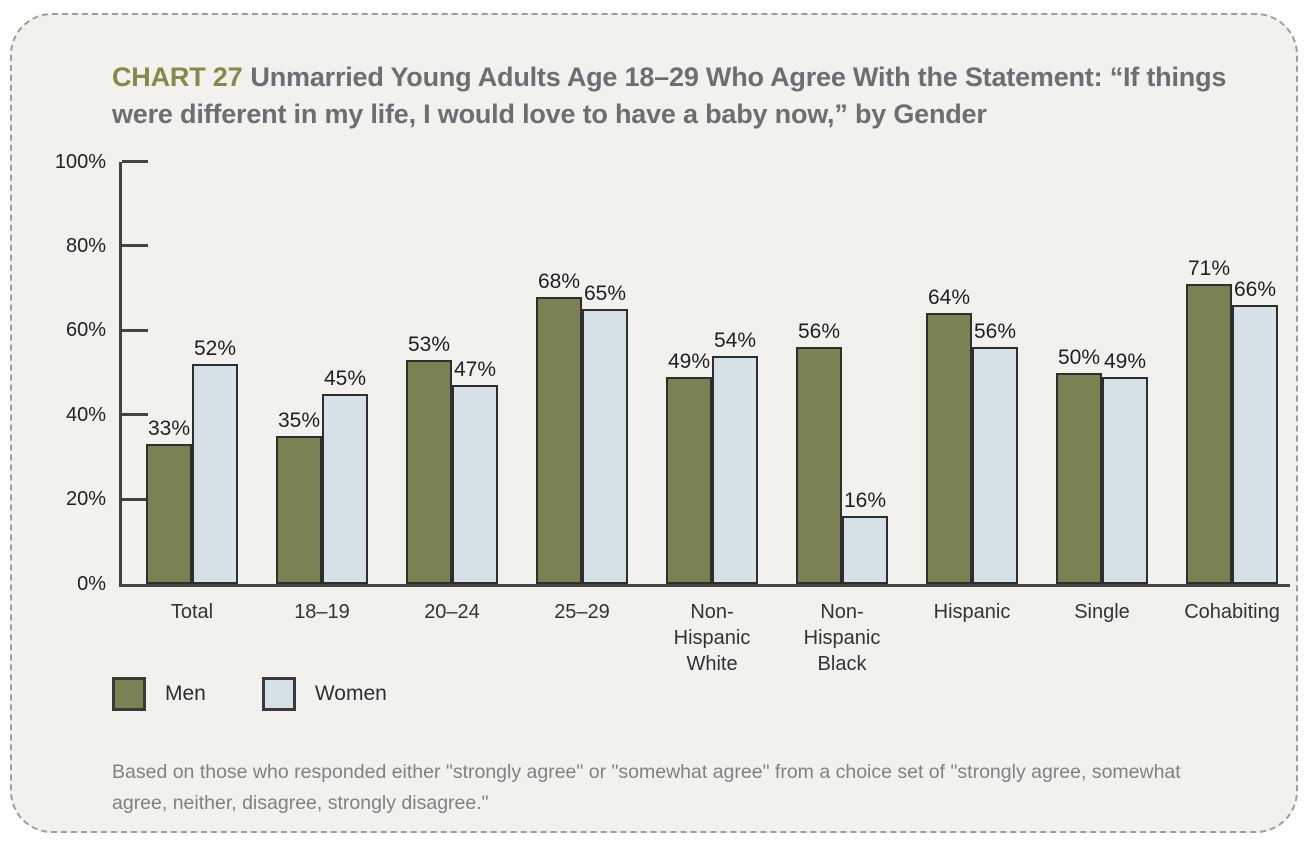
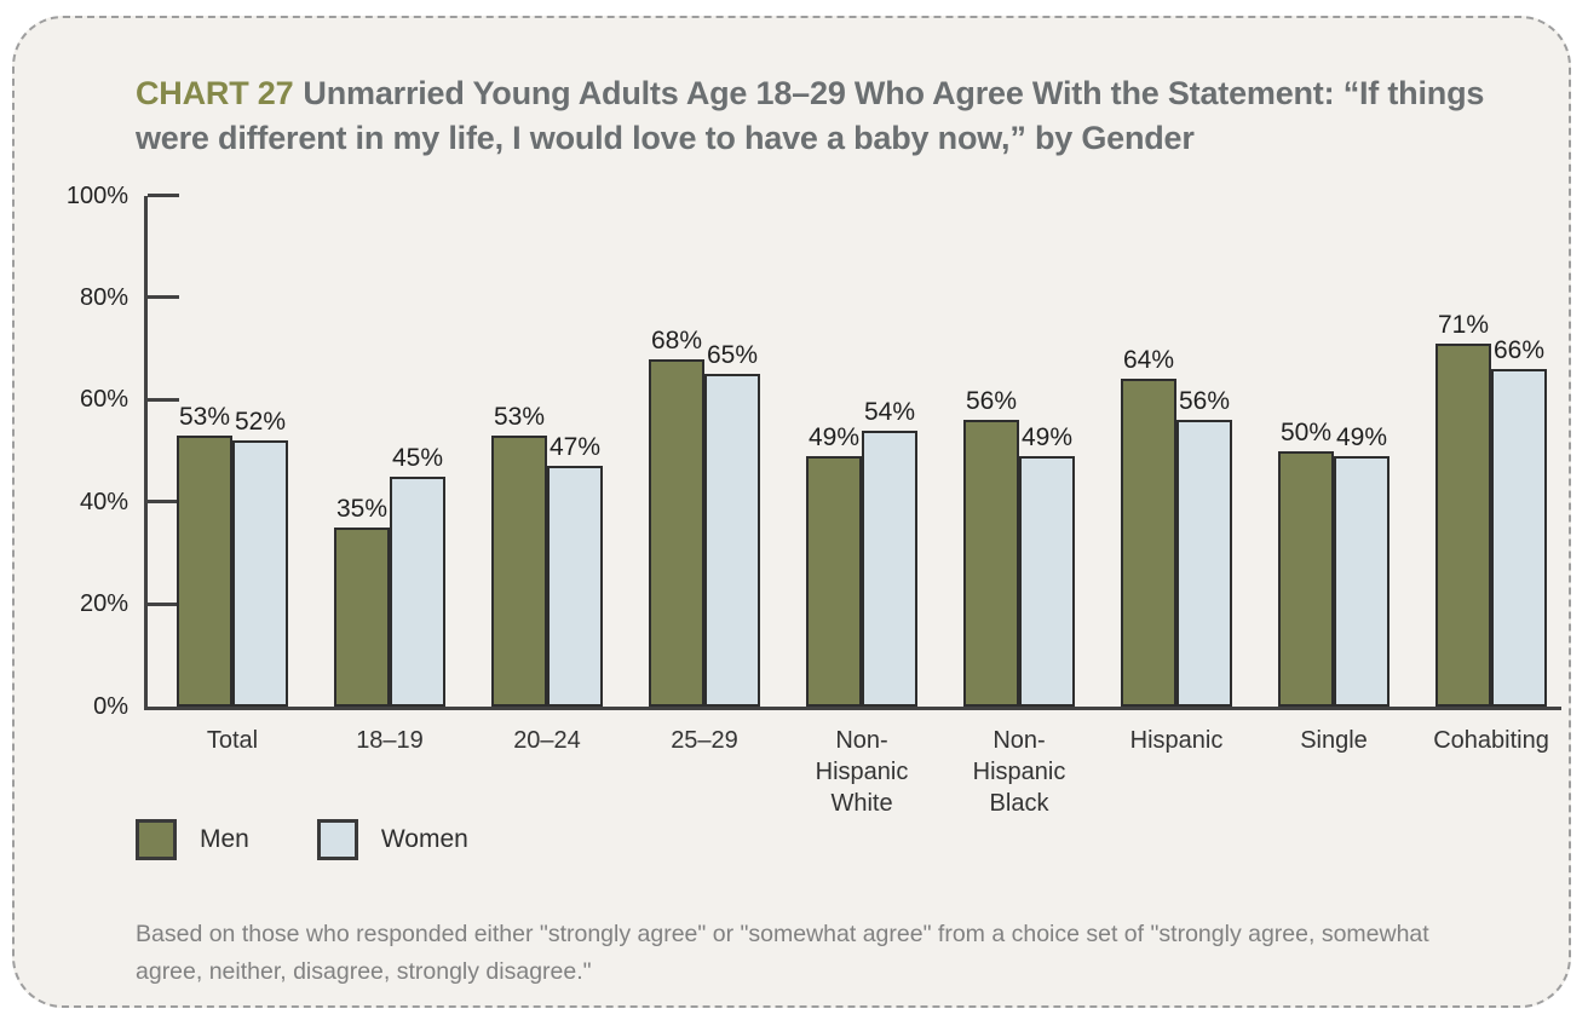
Men/Total: 33% -> 53%
Women/Non-Hispanic Black: 16% -> 49%
